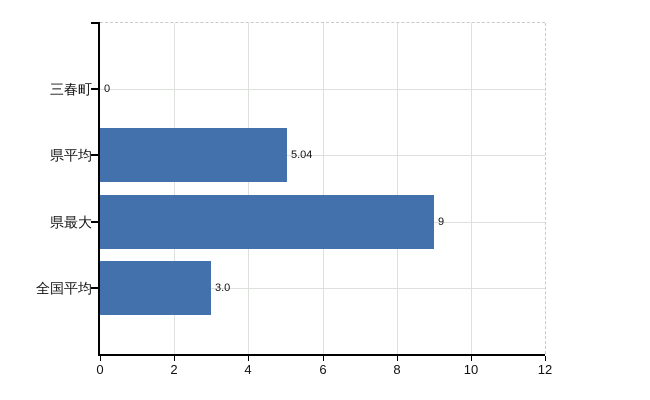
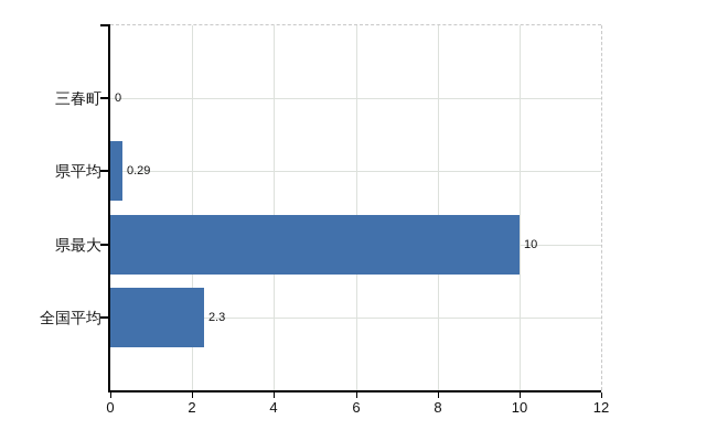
県平均: 5.04 -> 0.29
県最大: 9 -> 10
全国平均: 3.0 -> 2.3
